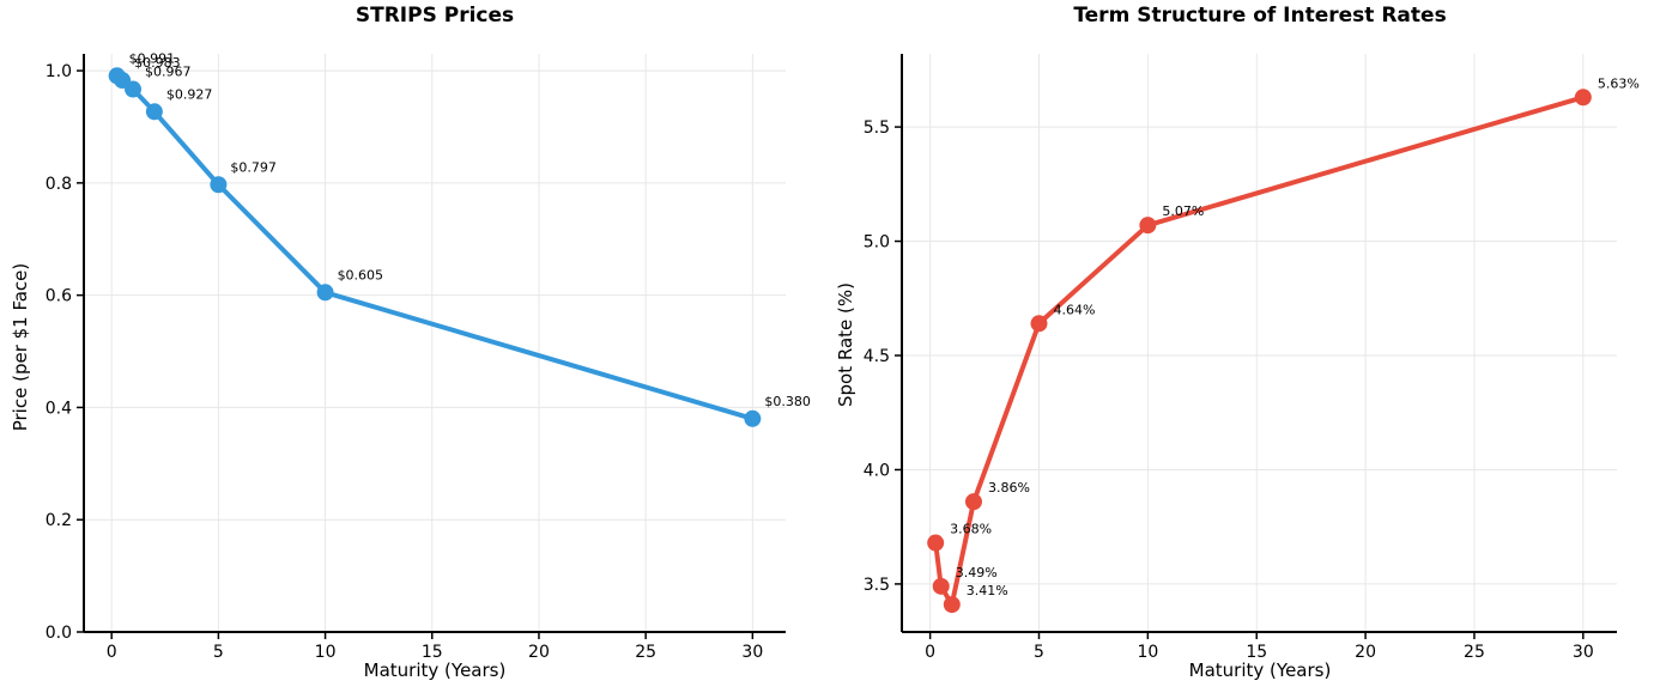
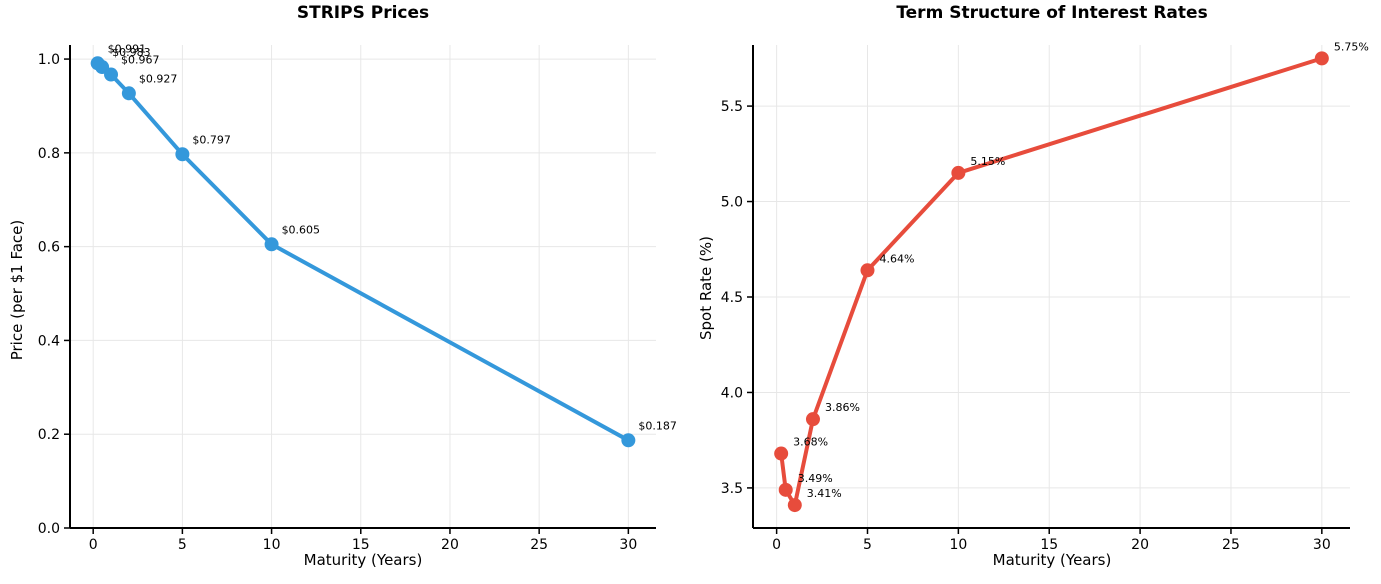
STRIPS Prices/30: $0.380 -> $0.187
Term Structure of Interest Rates/10: 5.07% -> 5.15%
Term Structure of Interest Rates/30: 5.63% -> 5.75%
